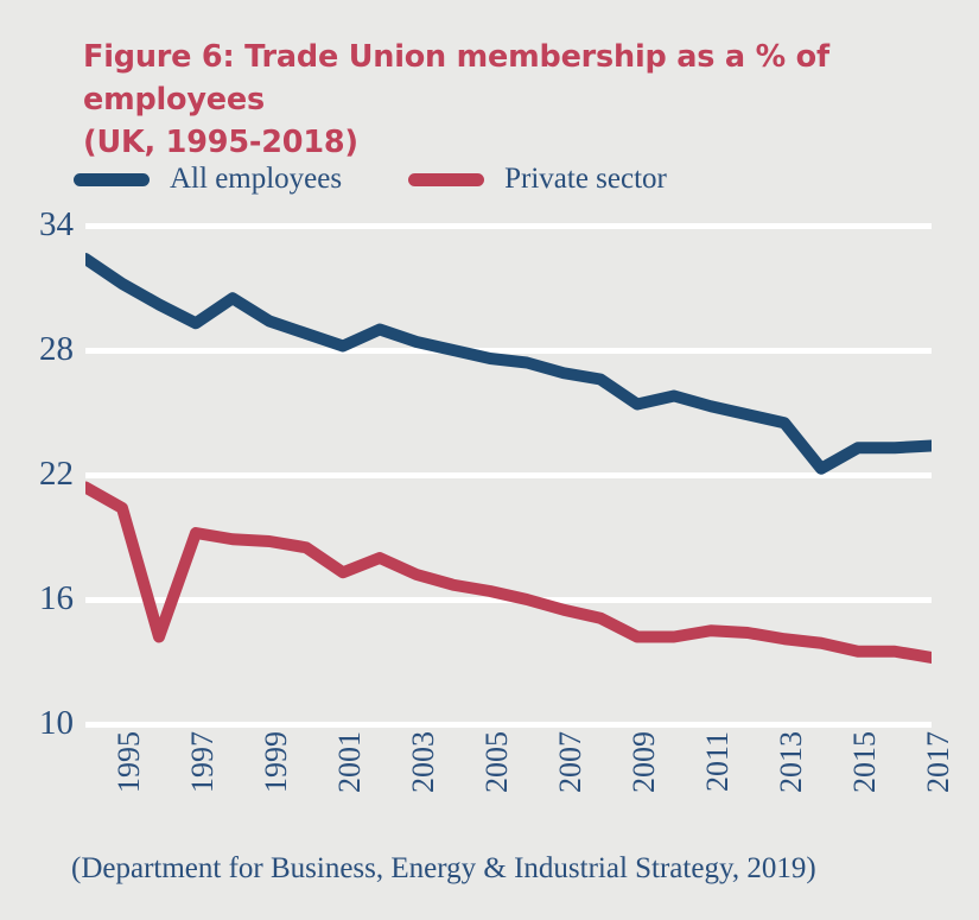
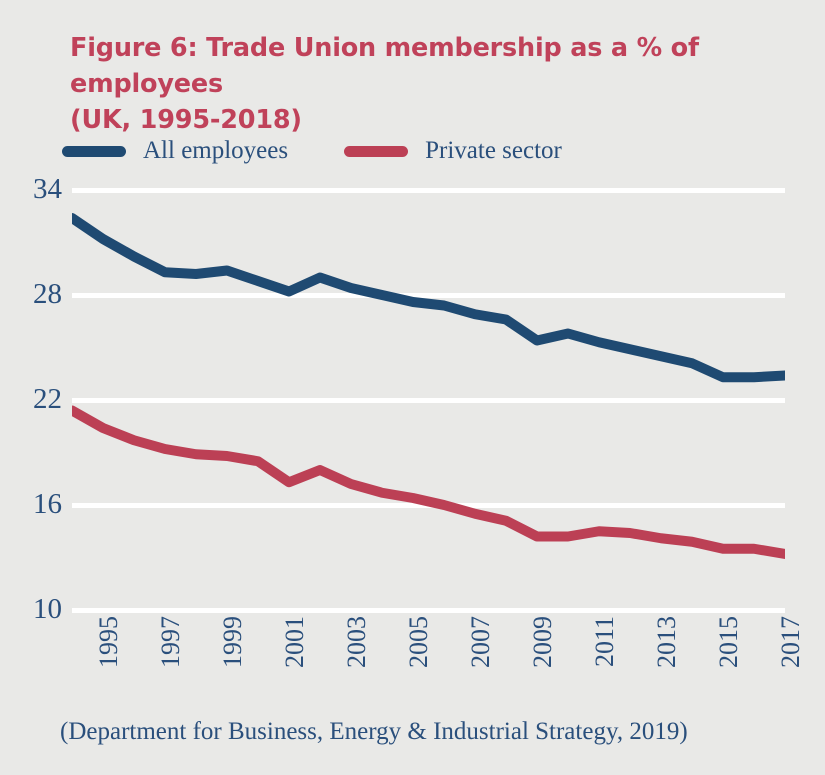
Private sector/1997: 14.2 -> 19.7
All employees/1999: 30.5 -> 29.2
All employees/2015: 22.3 -> 24.1
